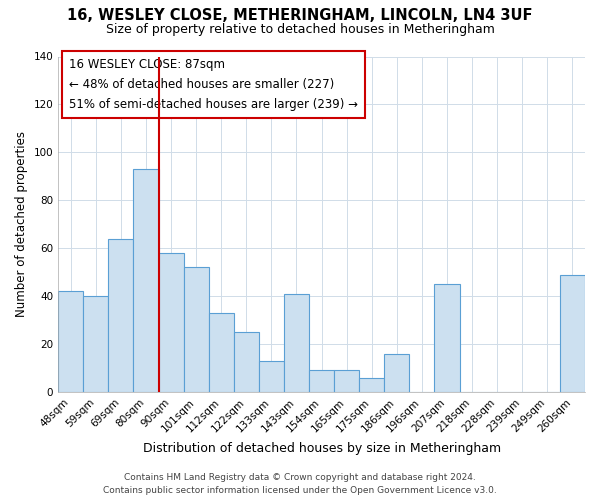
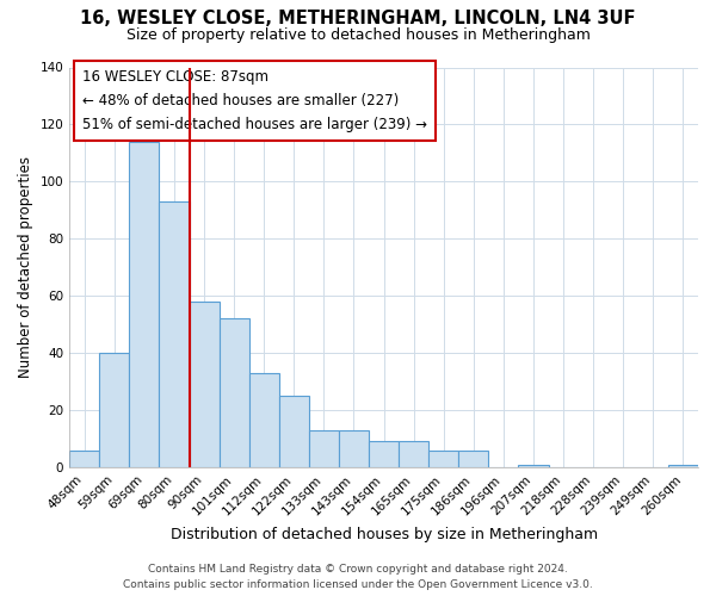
48sqm: 42 -> 6
69sqm: 64 -> 114
143sqm: 41 -> 13
186sqm: 16 -> 6
207sqm: 45 -> 1
260sqm: 49 -> 1
